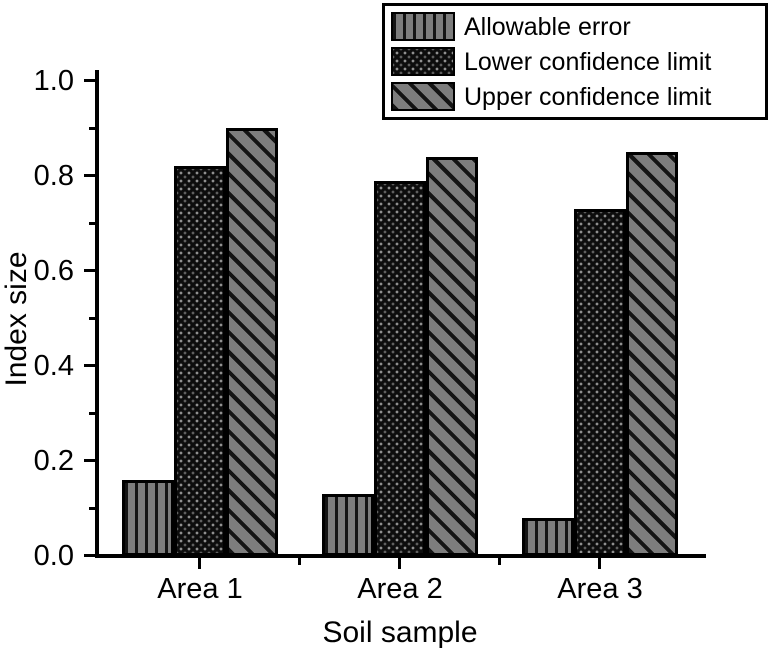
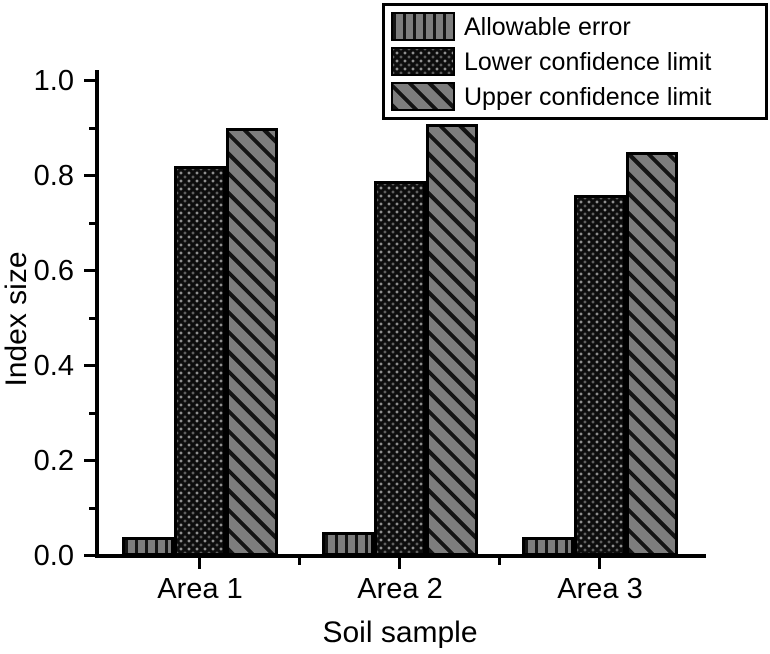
Allowable error/Area 1: 0.16 -> 0.04
Allowable error/Area 2: 0.13 -> 0.05
Upper confidence limit/Area 2: 0.84 -> 0.91
Allowable error/Area 3: 0.08 -> 0.04
Lower confidence limit/Area 3: 0.73 -> 0.76
